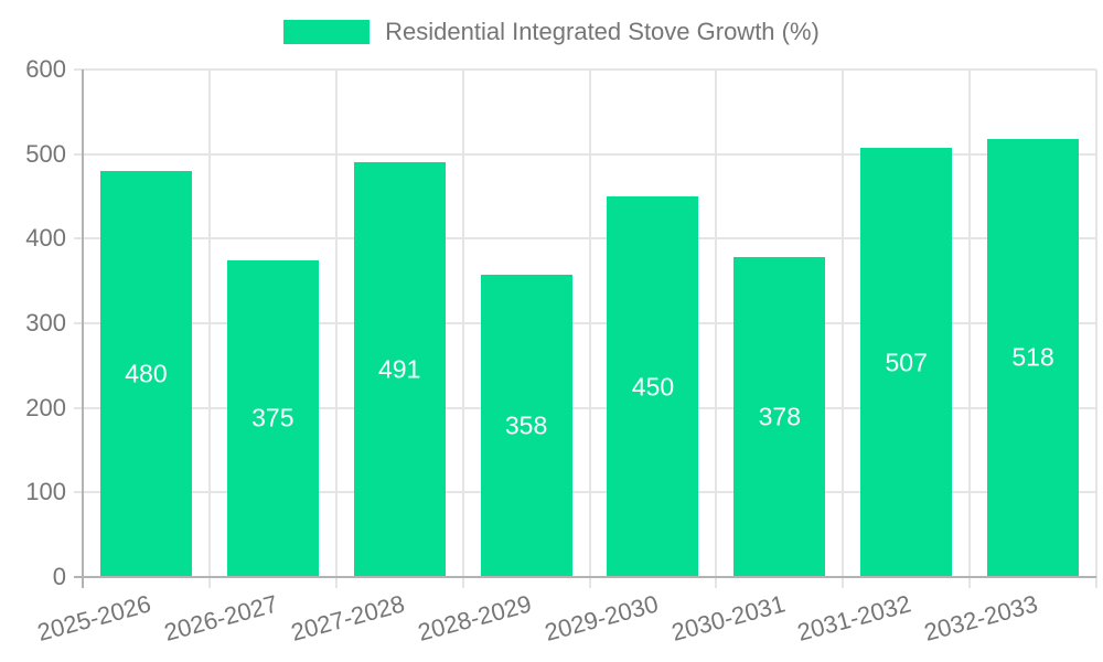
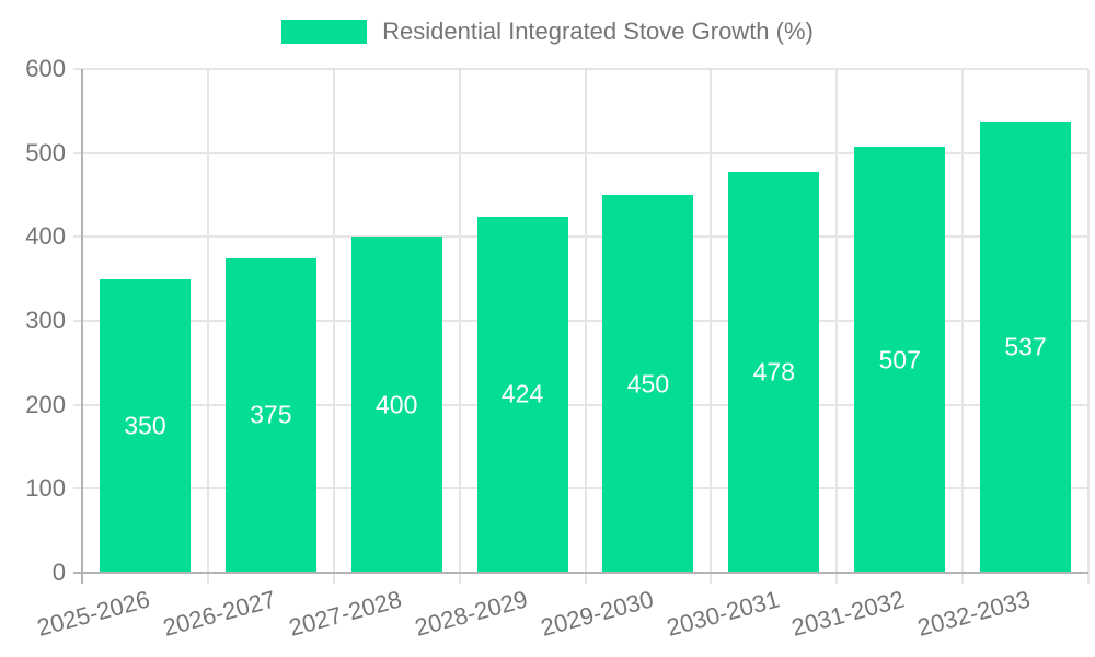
2025-2026: 480 -> 350
2027-2028: 491 -> 400
2028-2029: 358 -> 424
2030-2031: 378 -> 478
2032-2033: 518 -> 537
